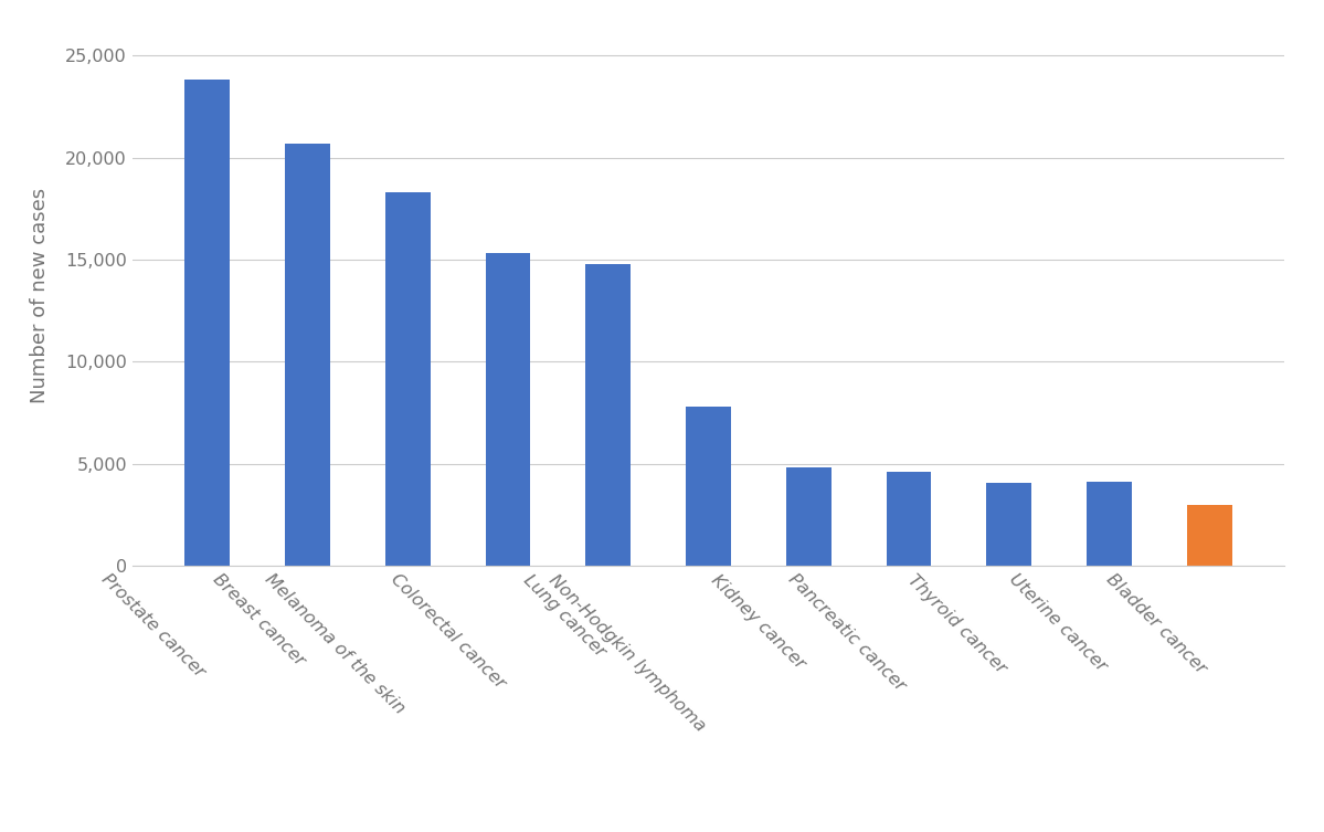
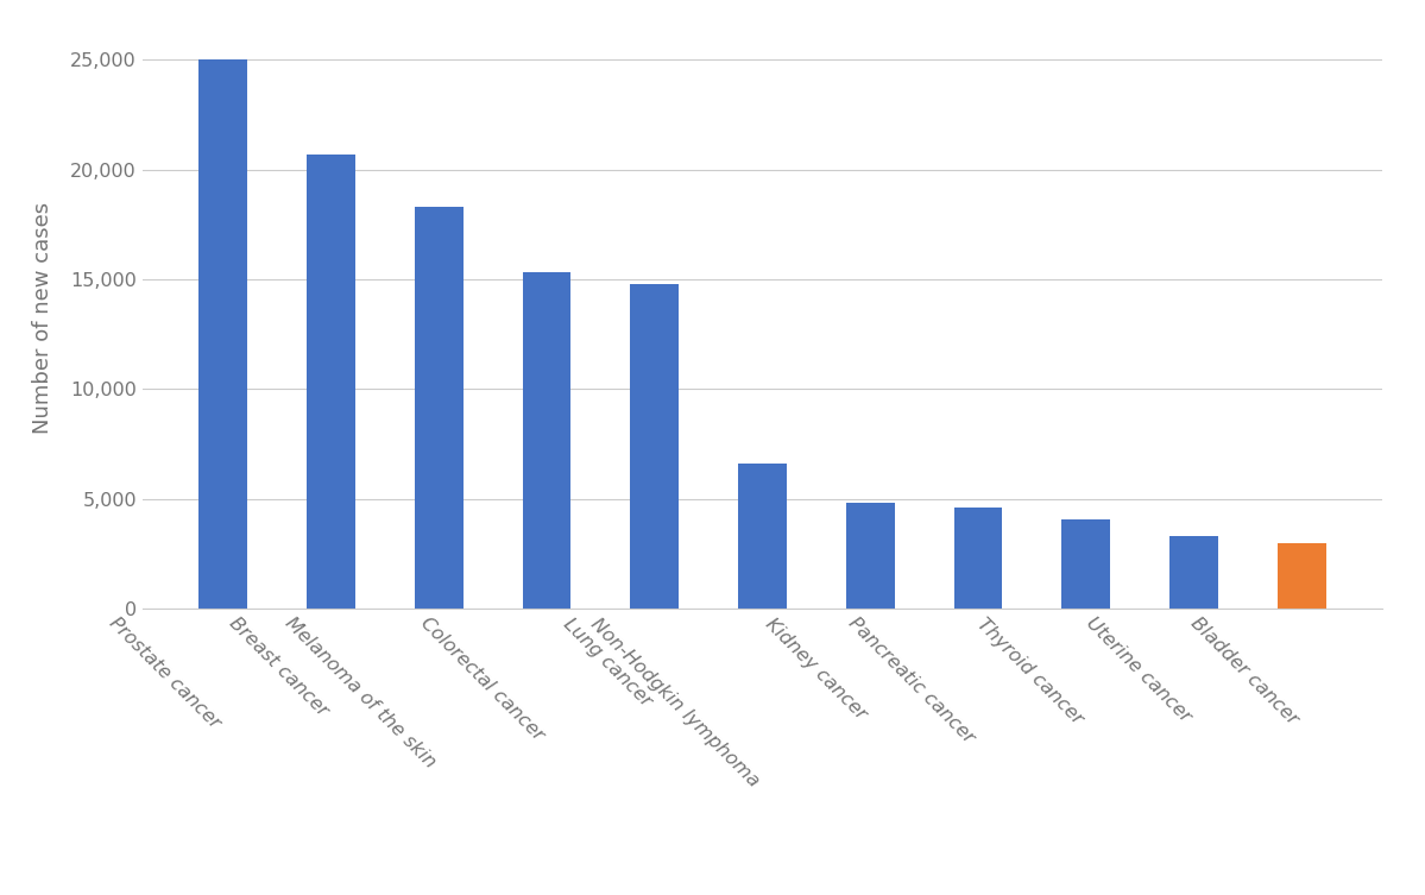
Prostate cancer: 23,800 -> 25,000
Non-Hodgkin lymphoma: 7,800 -> 6,600
Uterine cancer: 4,100 -> 3,300
